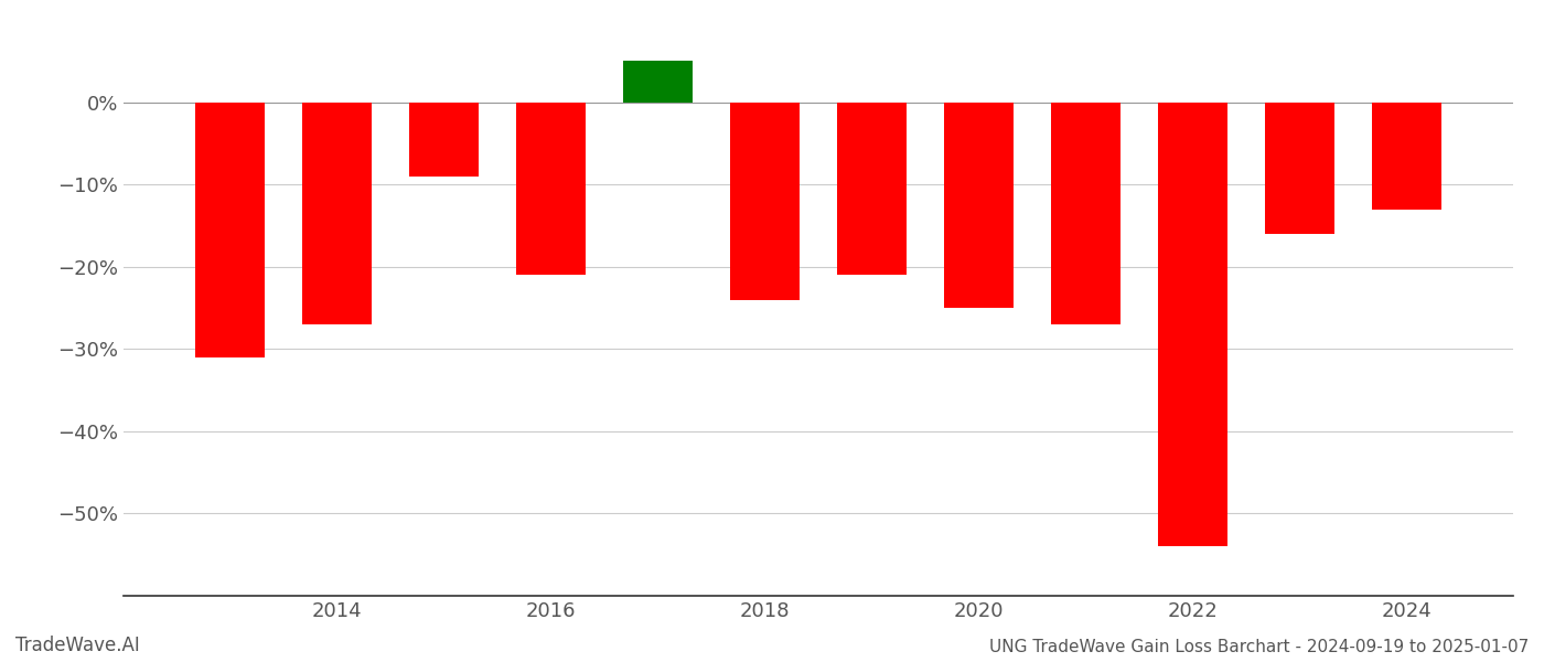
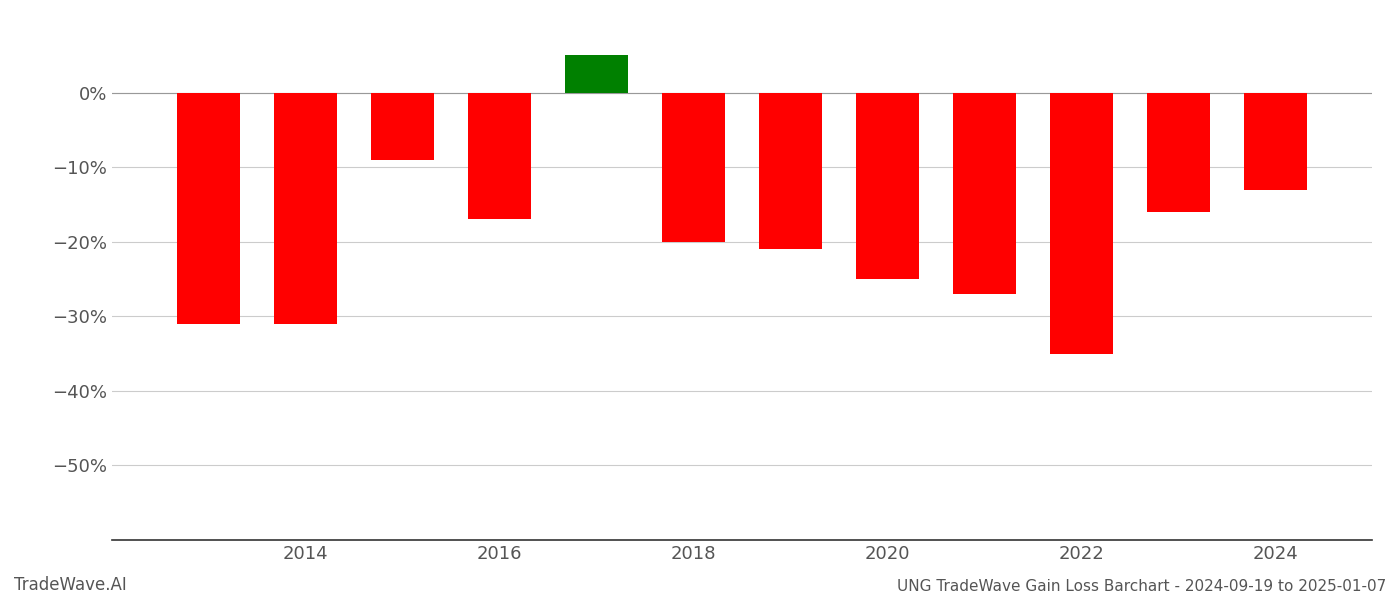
2014: -27% -> -31%
2016: -21% -> -17%
2018: -24% -> -20%
2022: -54% -> -35%
